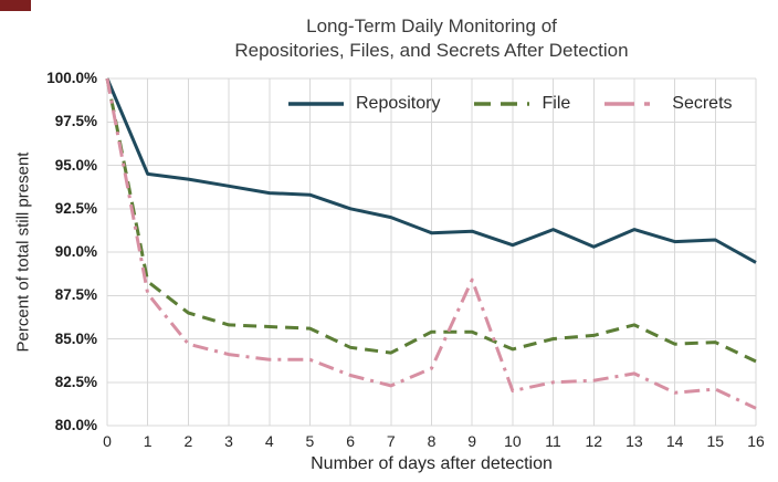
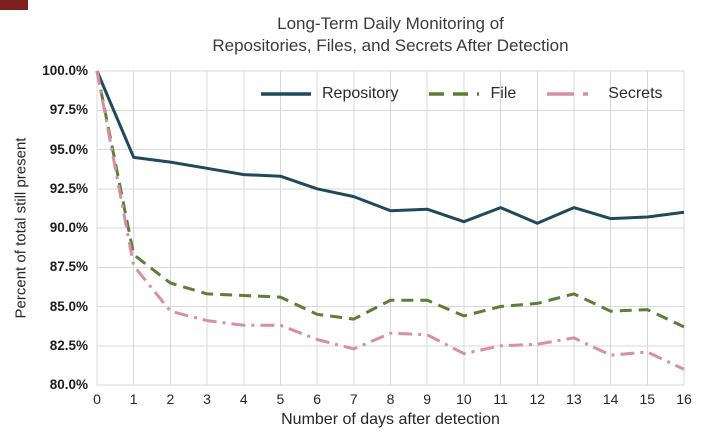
Secrets/9: 88.4% -> 83.2%
Repository/16: 89.4% -> 91.0%
